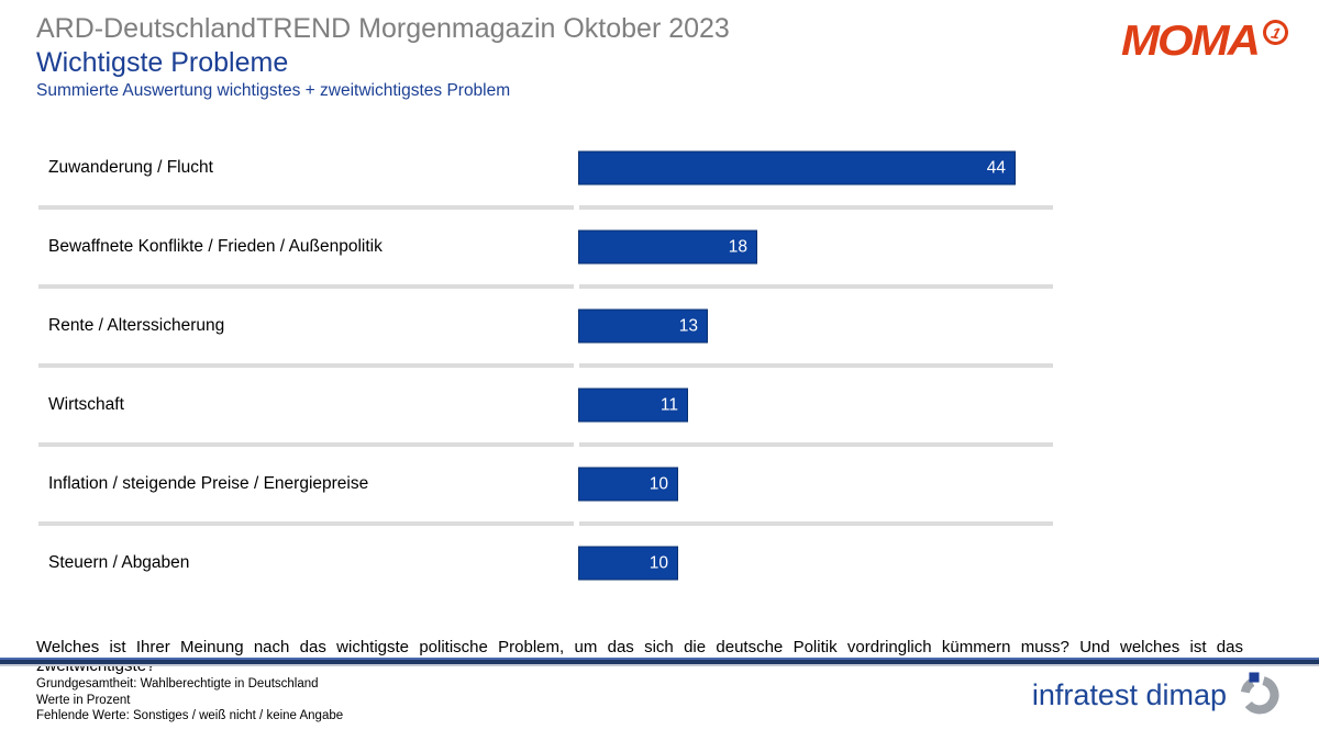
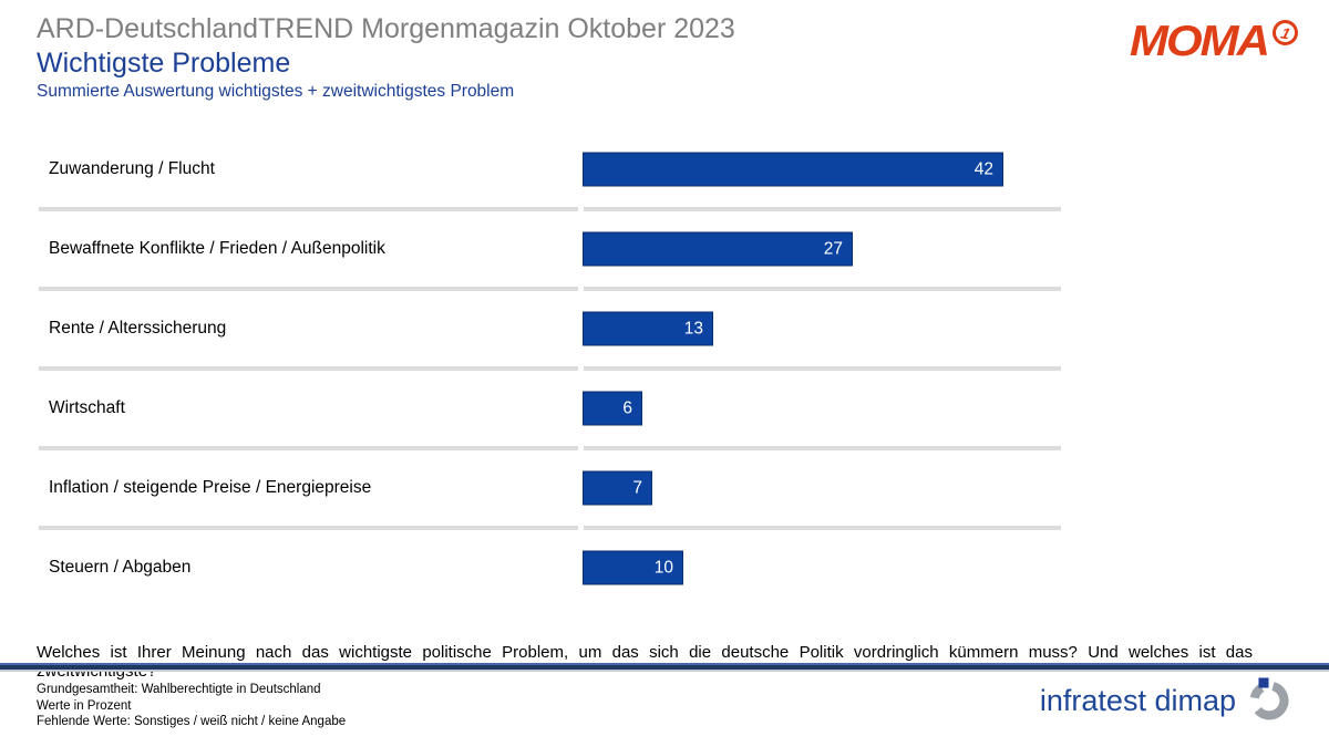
Zuwanderung / Flucht: 44 -> 42
Bewaffnete Konflikte / Frieden / Außenpolitik: 18 -> 27
Wirtschaft: 11 -> 6
Inflation / steigende Preise / Energiepreise: 10 -> 7
